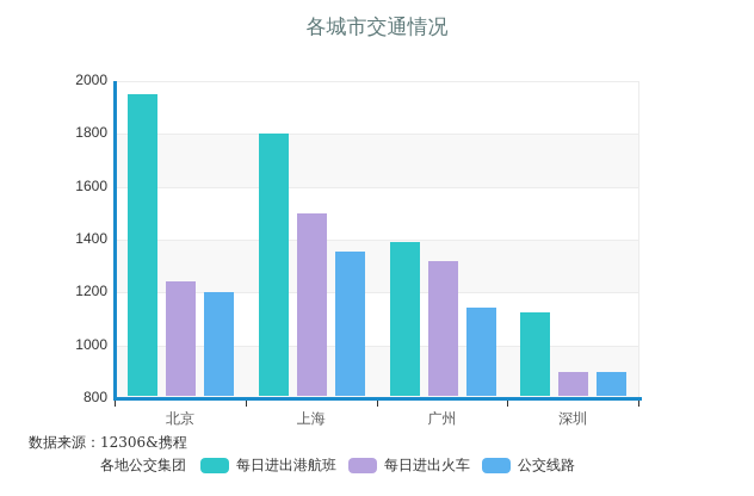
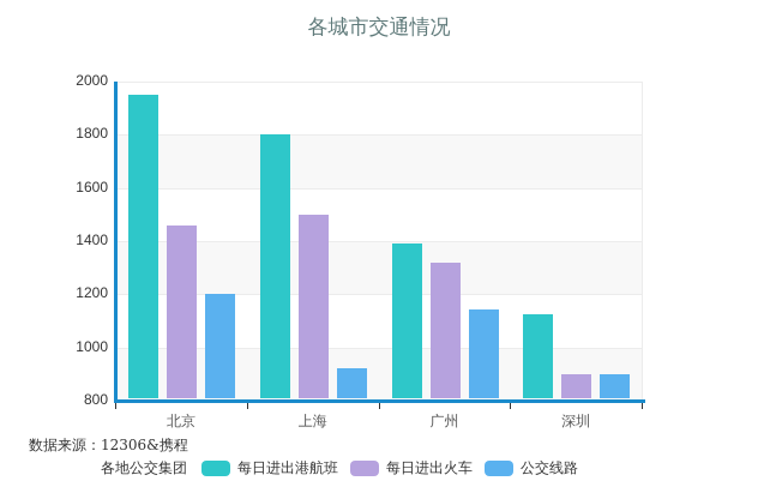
每日进出火车/北京: 1240 -> 1460
公交线路/上海: 1360 -> 920
